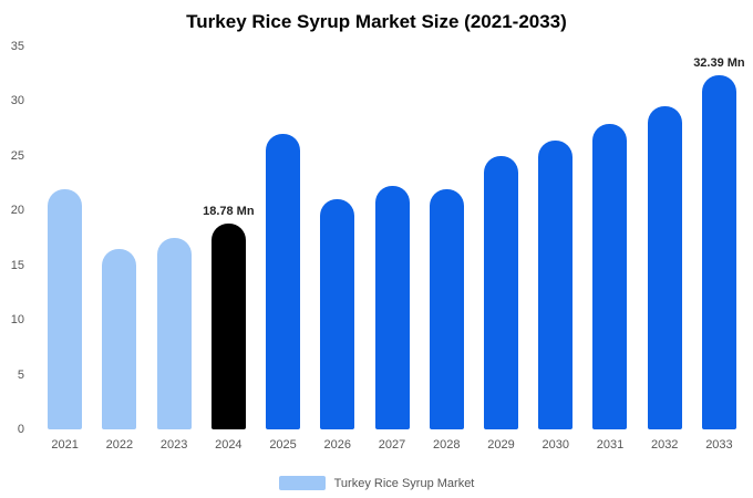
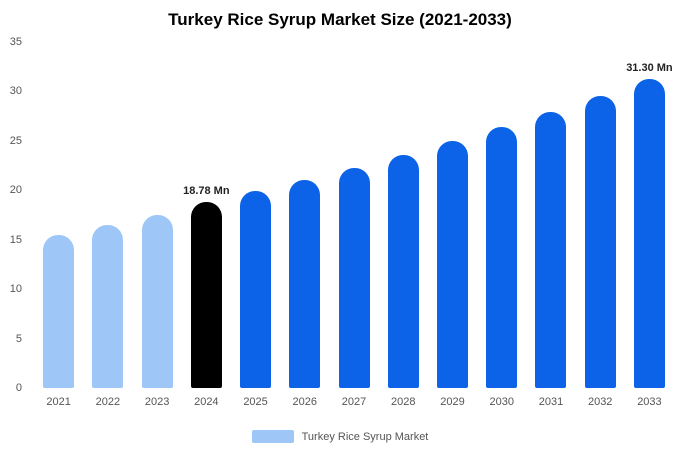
2021: 22 -> 16
2025: 27 -> 20
2028: 22 -> 24
2033: 32.39 -> 31.30
